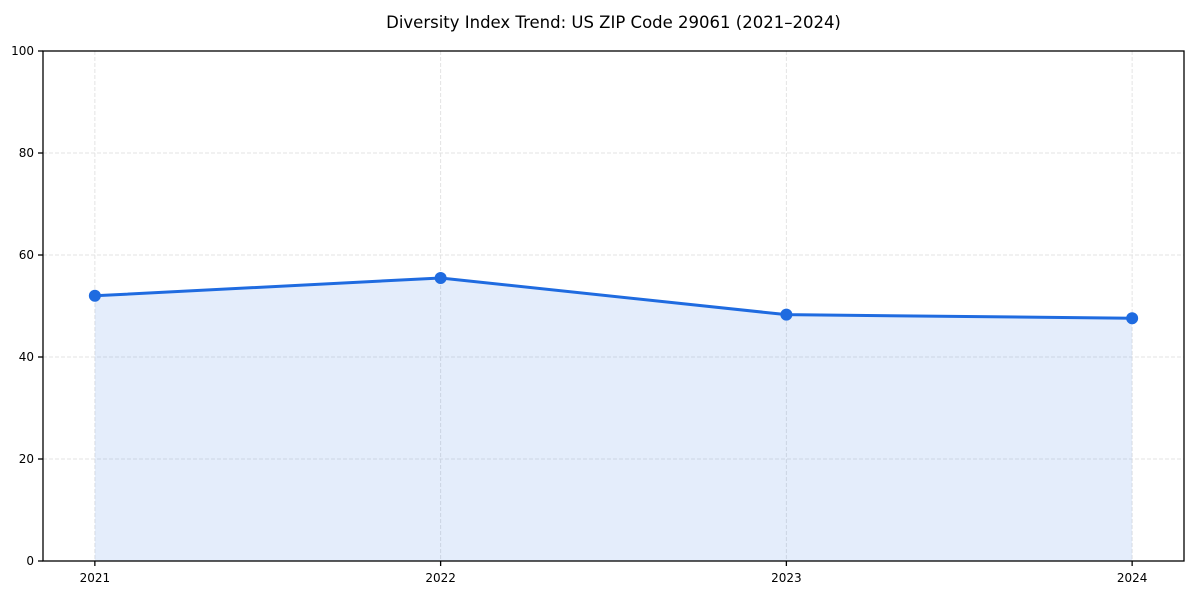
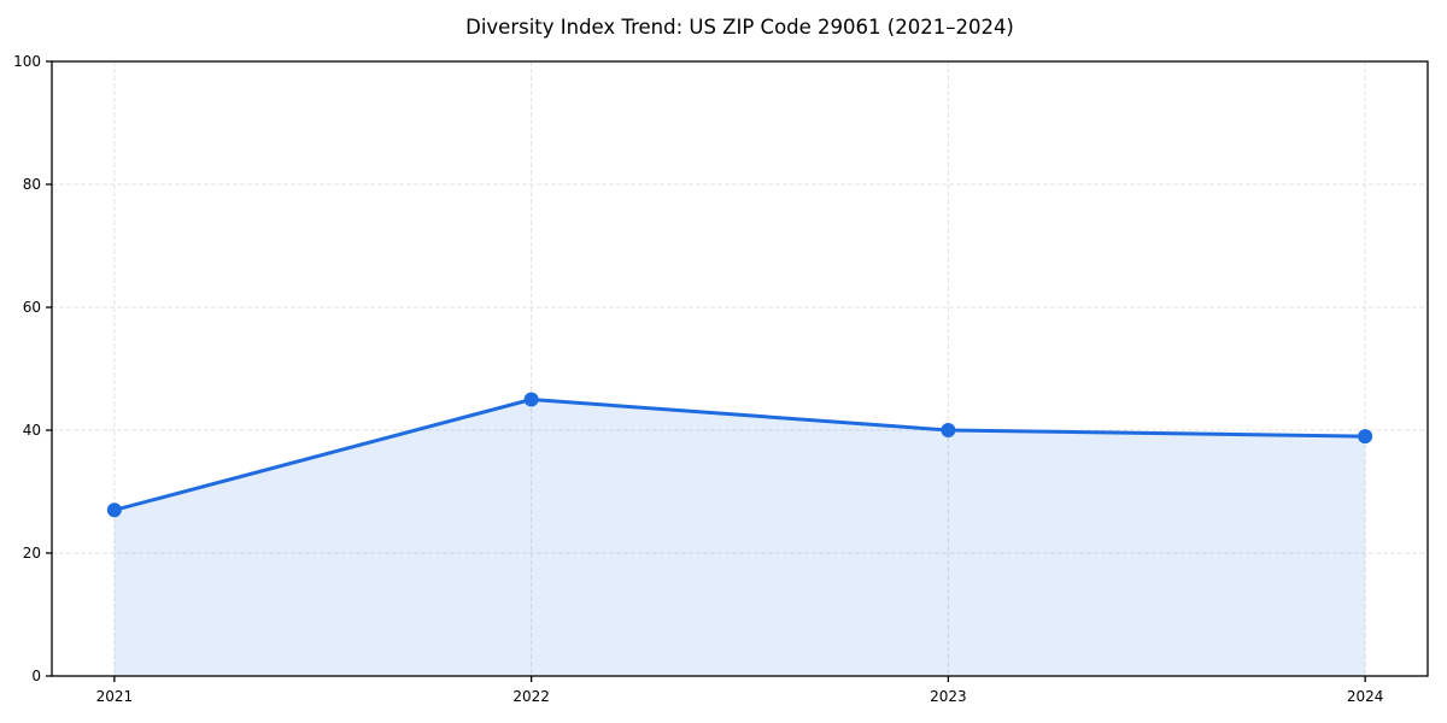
2021: 52 -> 27
2022: 56 -> 45
2023: 48 -> 40
2024: 48 -> 39
